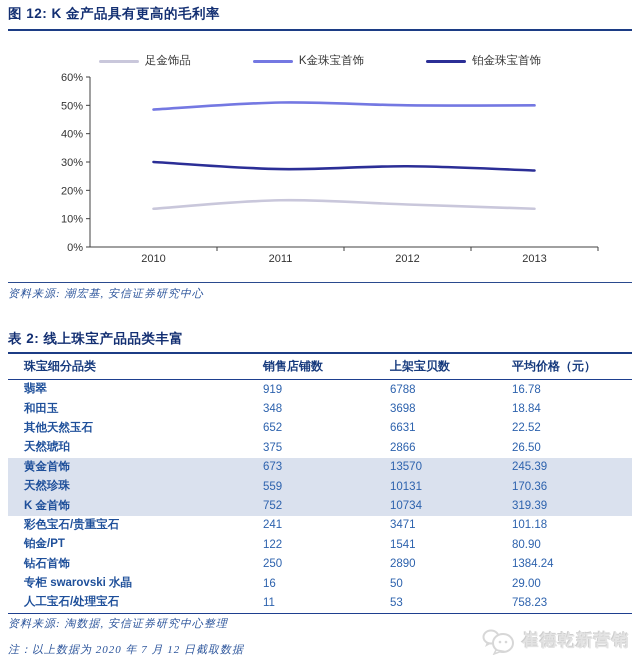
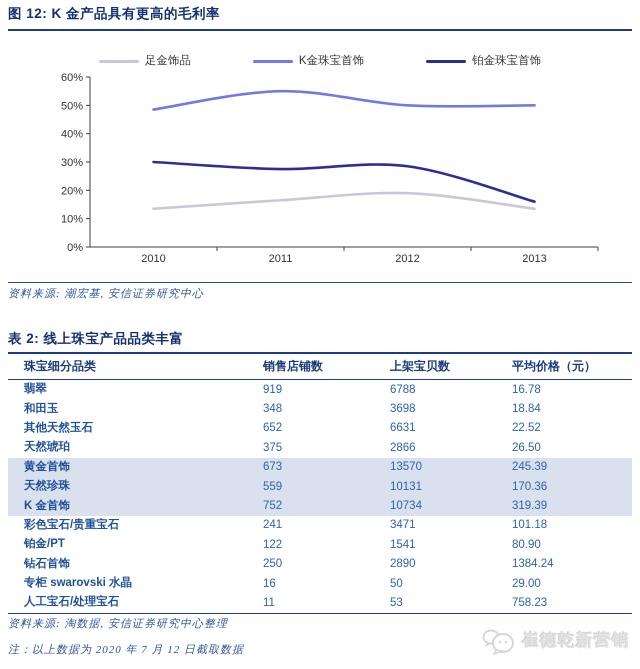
K金珠宝首饰/2011: 51% -> 55%
足金饰品/2012: 15% -> 19%
铂金珠宝首饰/2013: 27% -> 16%
